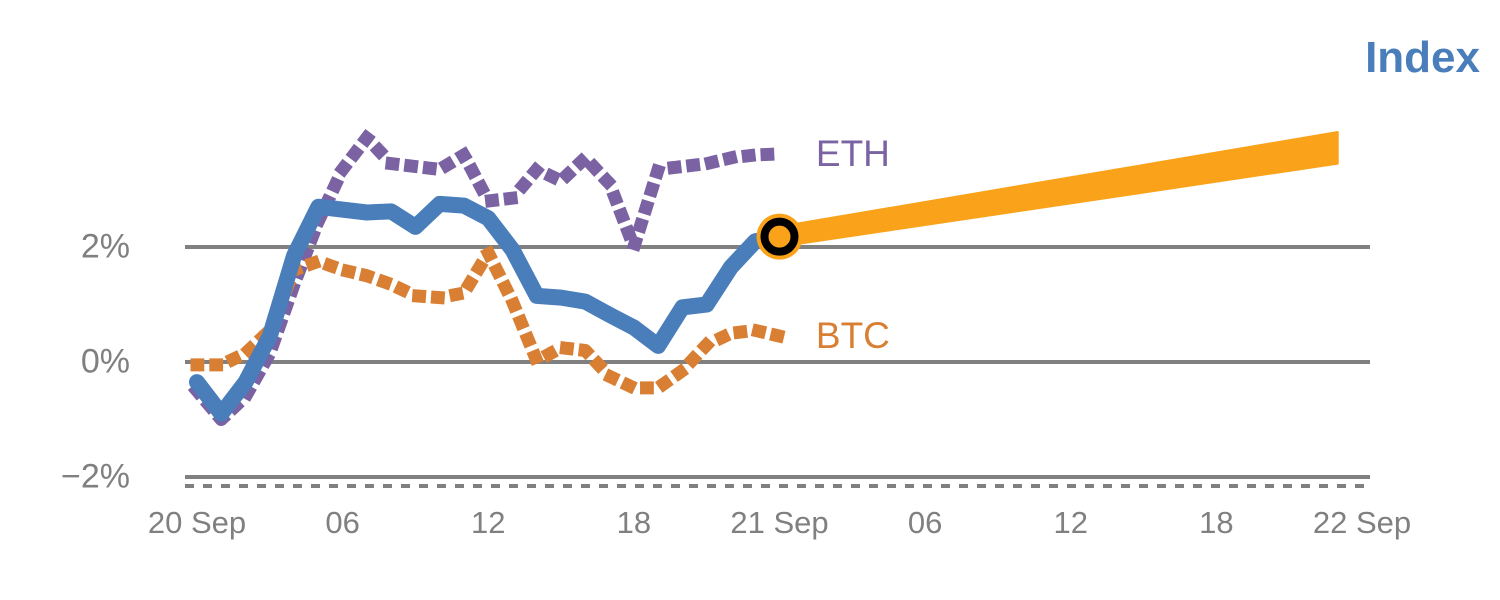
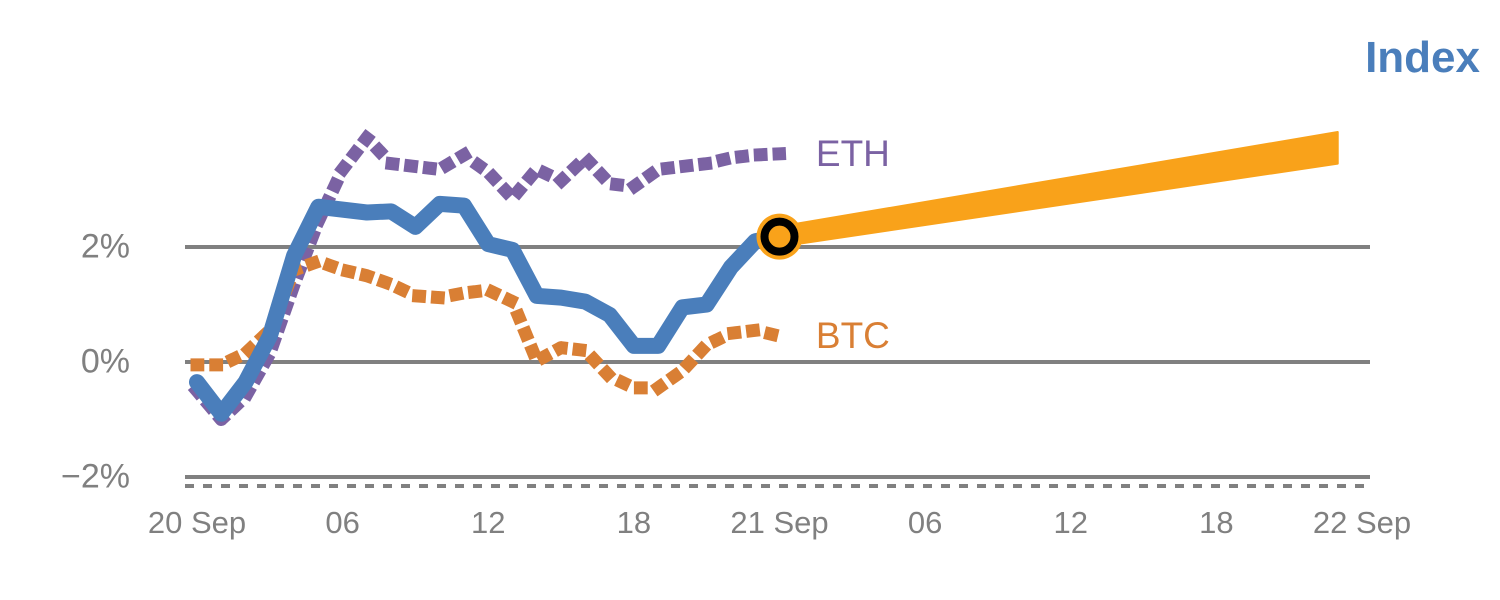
Index/12: 2.5% -> 2.0%
ETH/12: 2.8% -> 3.3%
BTC/12: 1.9% -> 1.2%
Index/18: 0.6% -> 0.3%
ETH/18: 2.0% -> 3.0%
